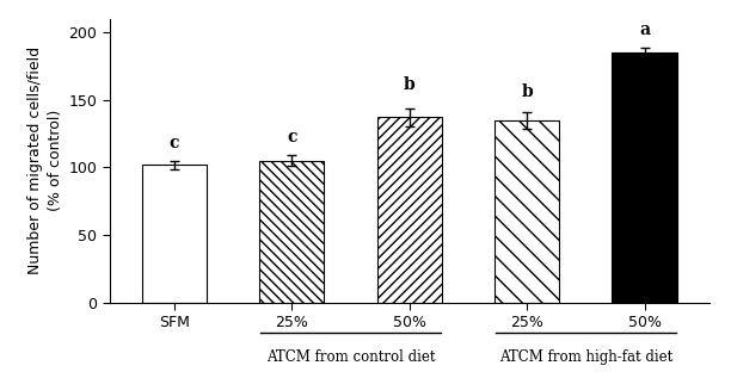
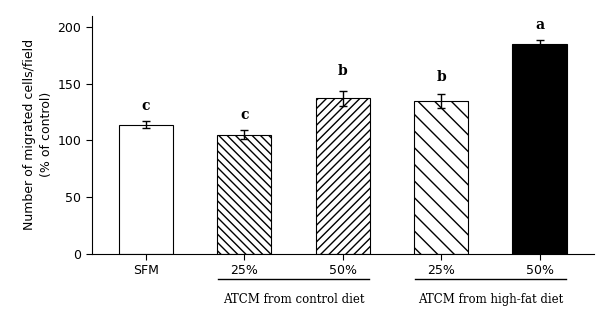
SFM: 102 -> 114
